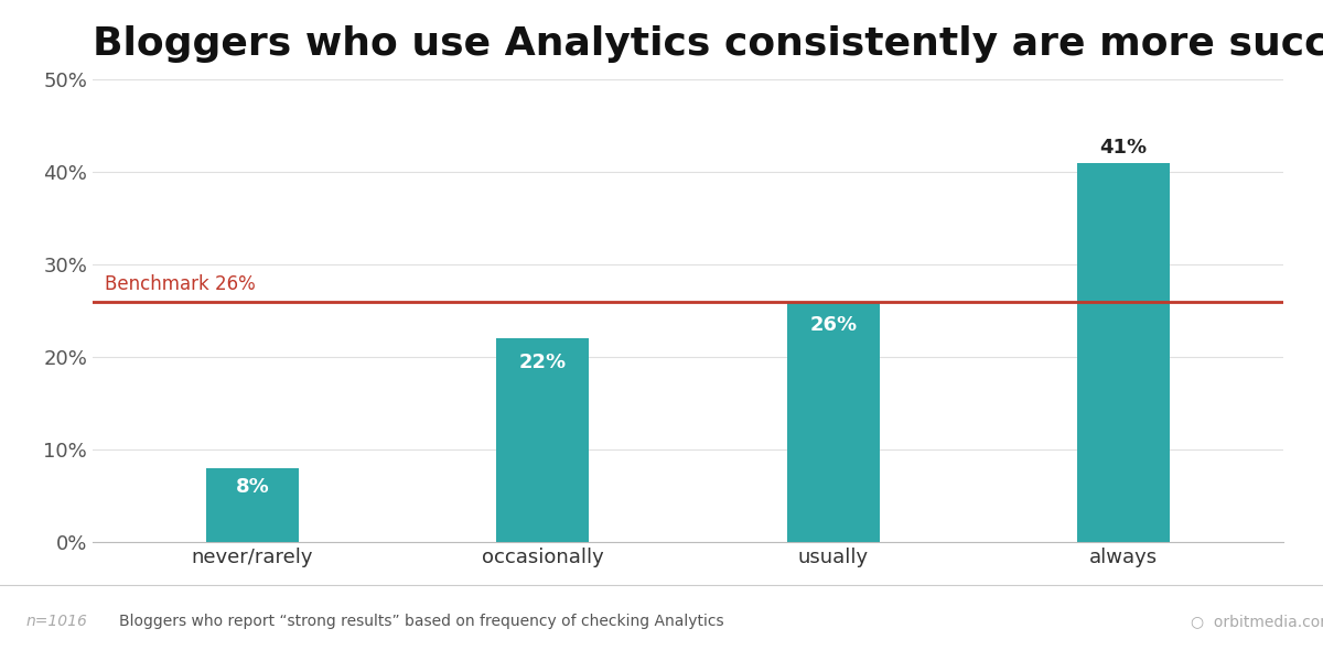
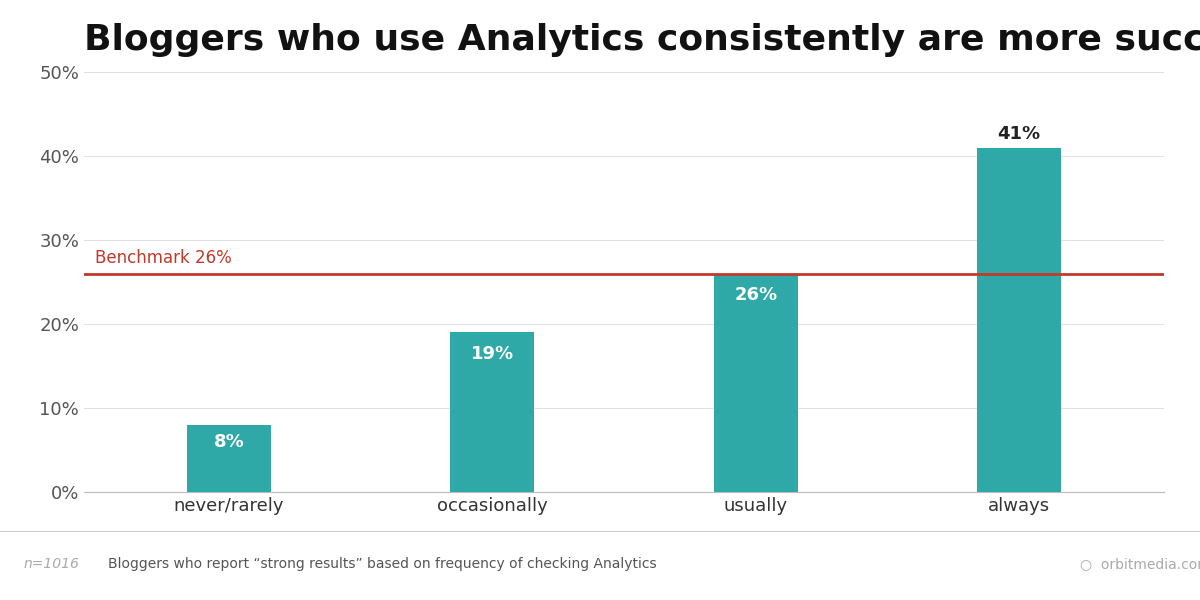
occasionally: 22% -> 19%
